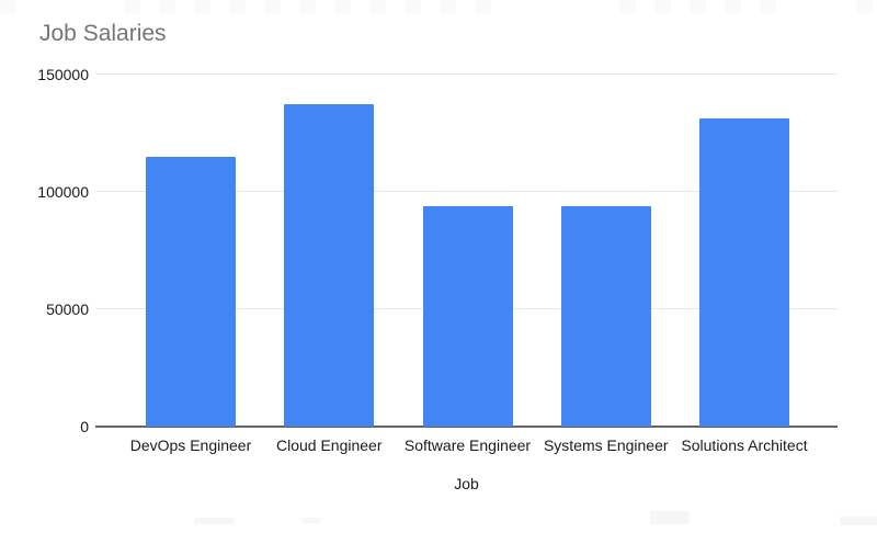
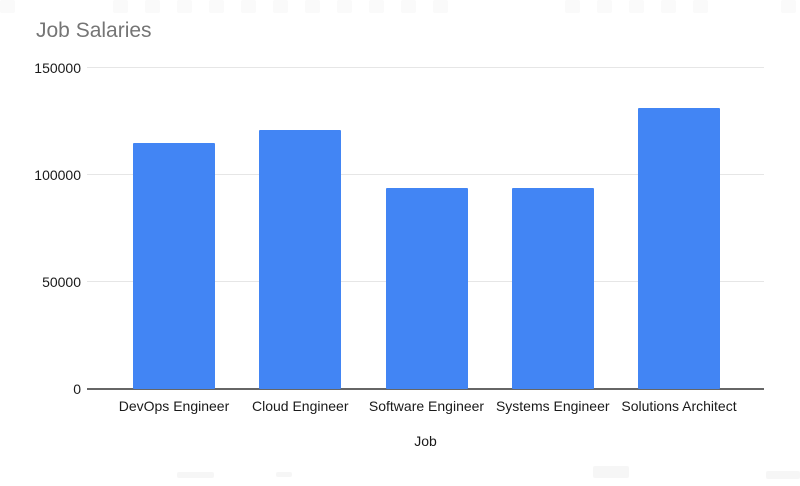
Cloud Engineer: 137000 -> 121000
